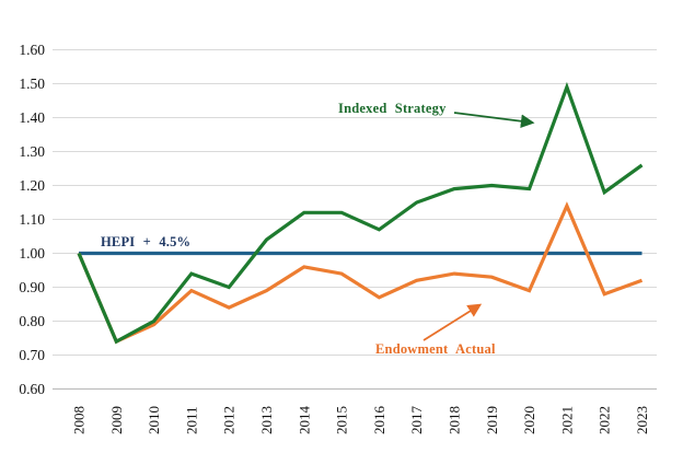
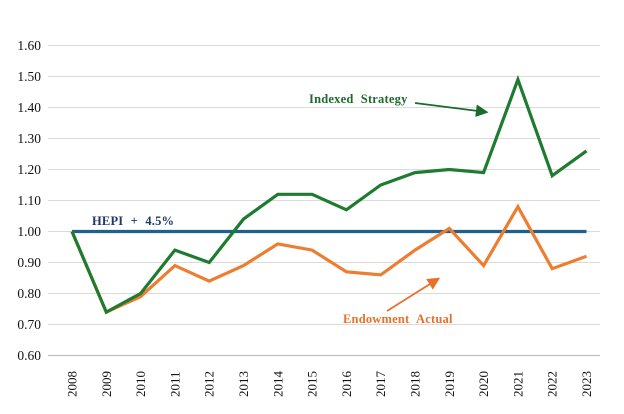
Endowment Actual/2017: 0.92 -> 0.86
Endowment Actual/2019: 0.93 -> 1.01
Endowment Actual/2021: 1.14 -> 1.08
